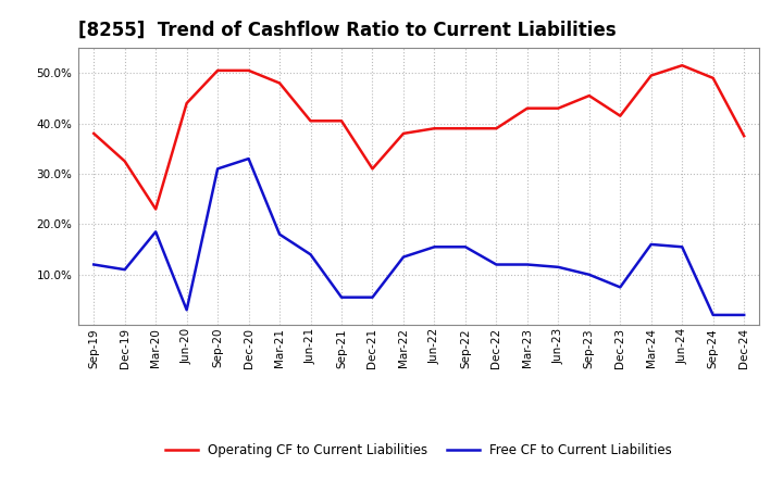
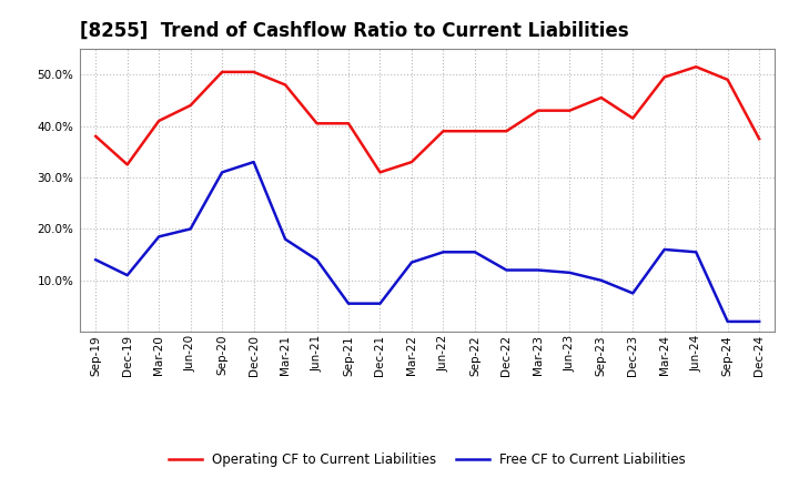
Free CF to Current Liabilities/Sep-19: 12.0% -> 14.0%
Operating CF to Current Liabilities/Mar-20: 23.0% -> 41.0%
Free CF to Current Liabilities/Jun-20: 3.0% -> 20.0%
Operating CF to Current Liabilities/Mar-22: 38.0% -> 33.0%
